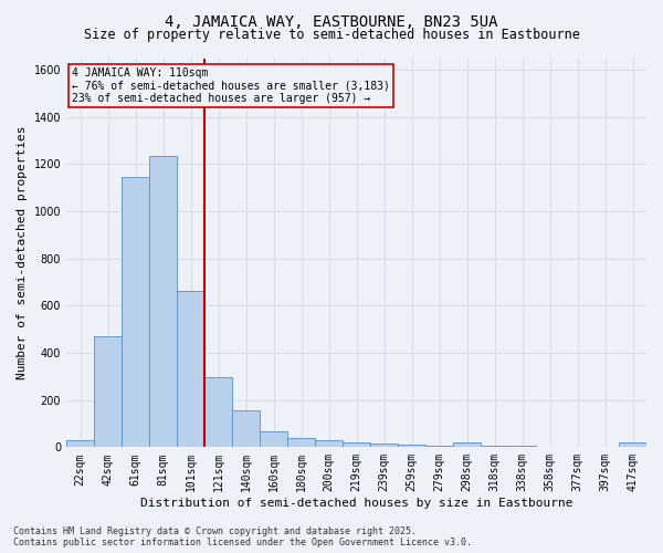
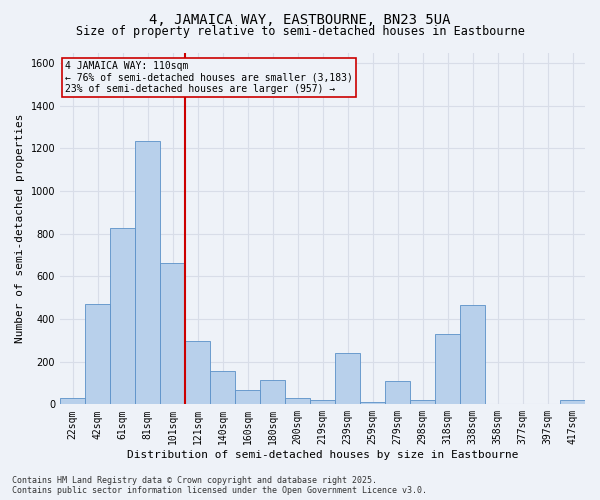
61sqm: 1145 -> 825
180sqm: 38 -> 115
239sqm: 15 -> 240
279sqm: 8 -> 110
318sqm: 8 -> 330
338sqm: 5 -> 465
